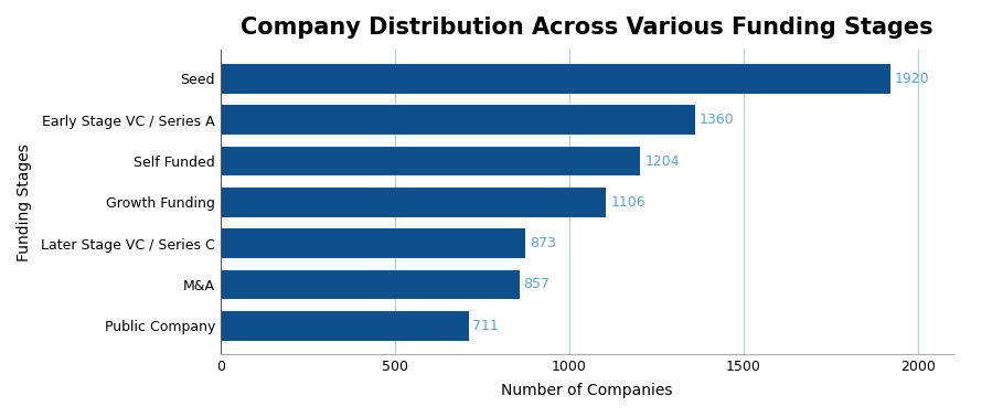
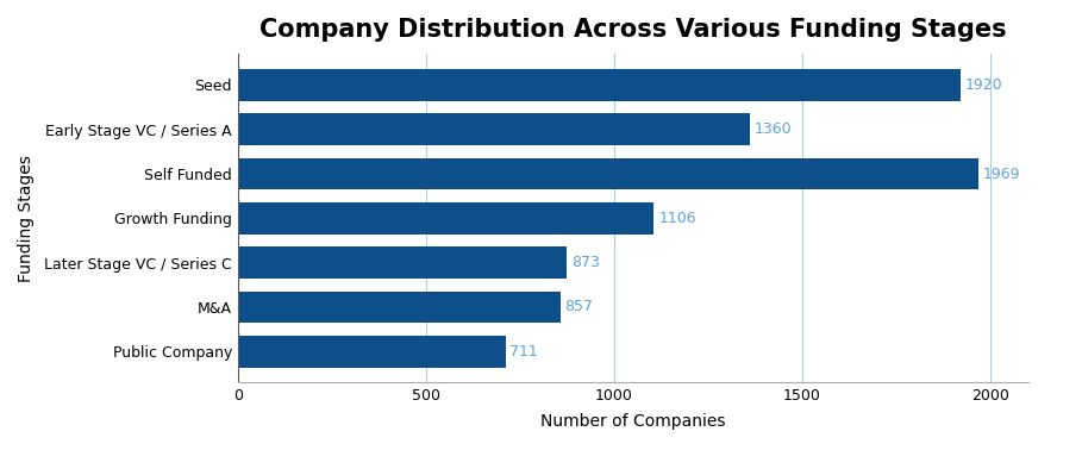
Self Funded: 1204 -> 1969
